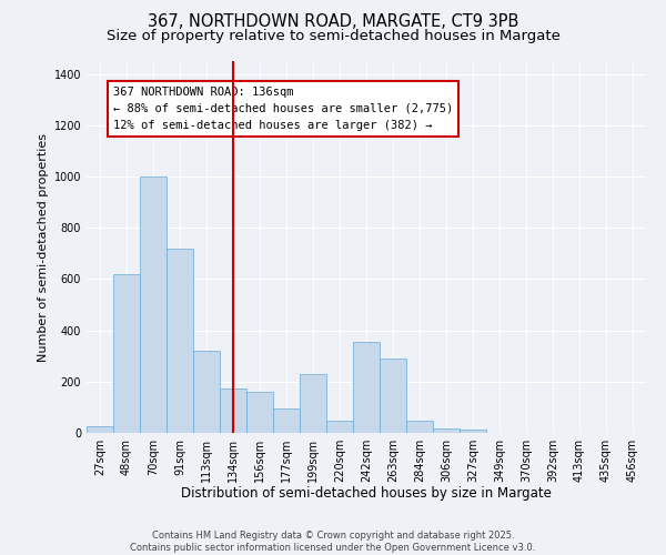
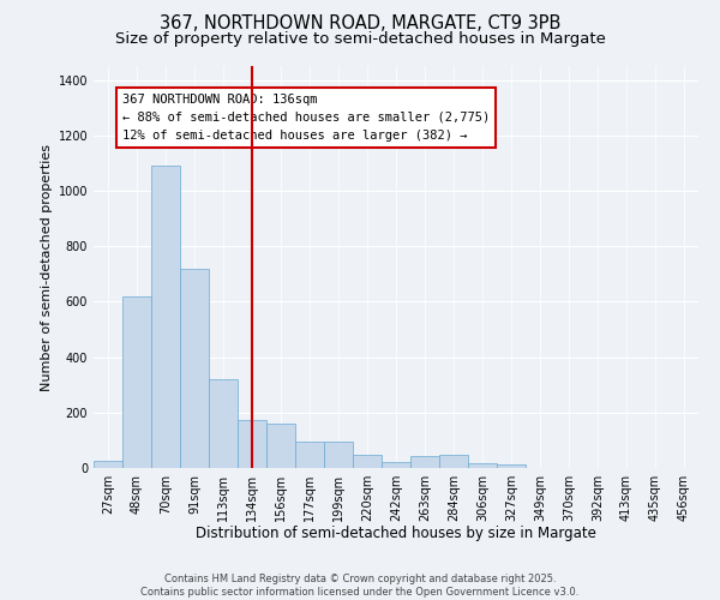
70sqm: 1000 -> 1090
199sqm: 230 -> 95
242sqm: 355 -> 22
263sqm: 290 -> 42
